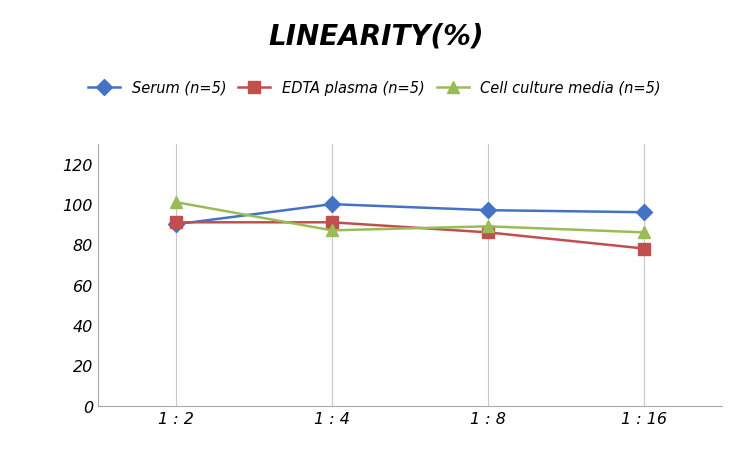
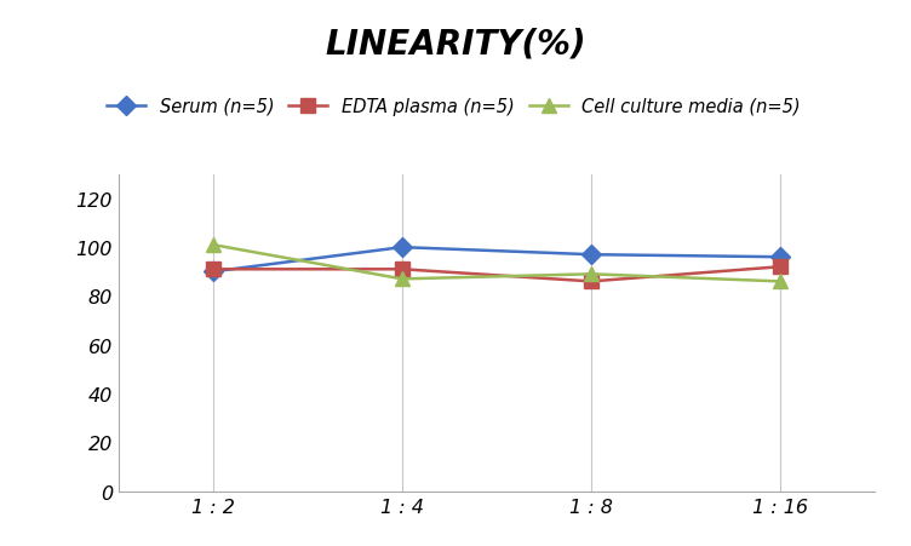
EDTA plasma (n=5)/1 : 16: 78 -> 92
